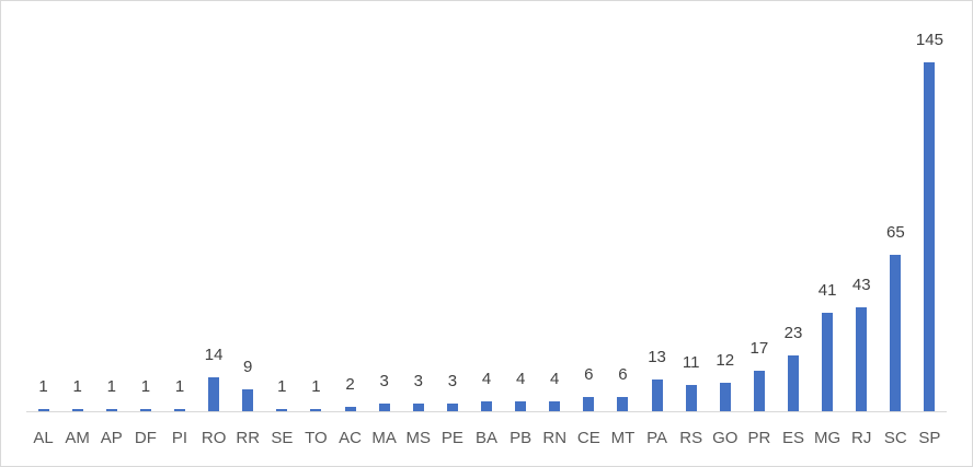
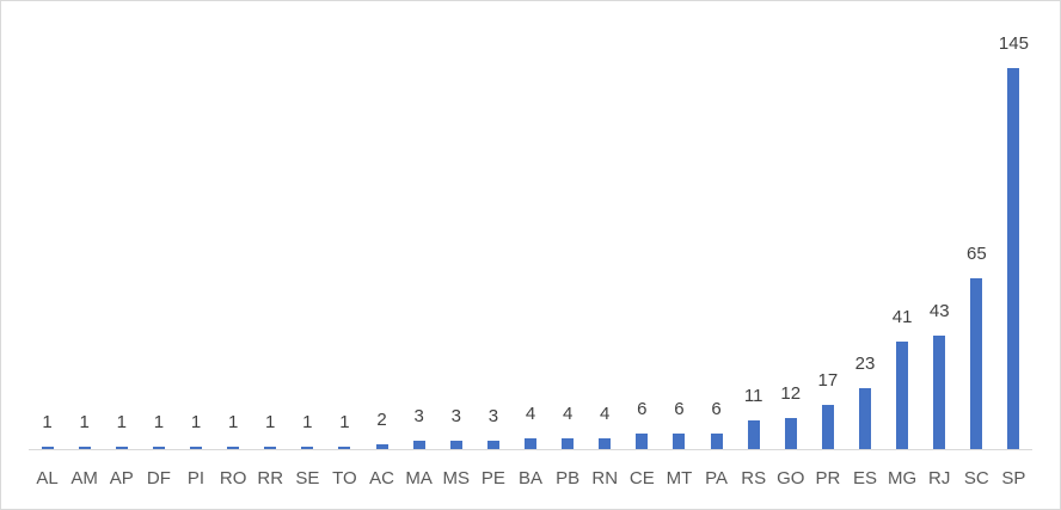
RO: 14 -> 1
RR: 9 -> 1
PA: 13 -> 6
